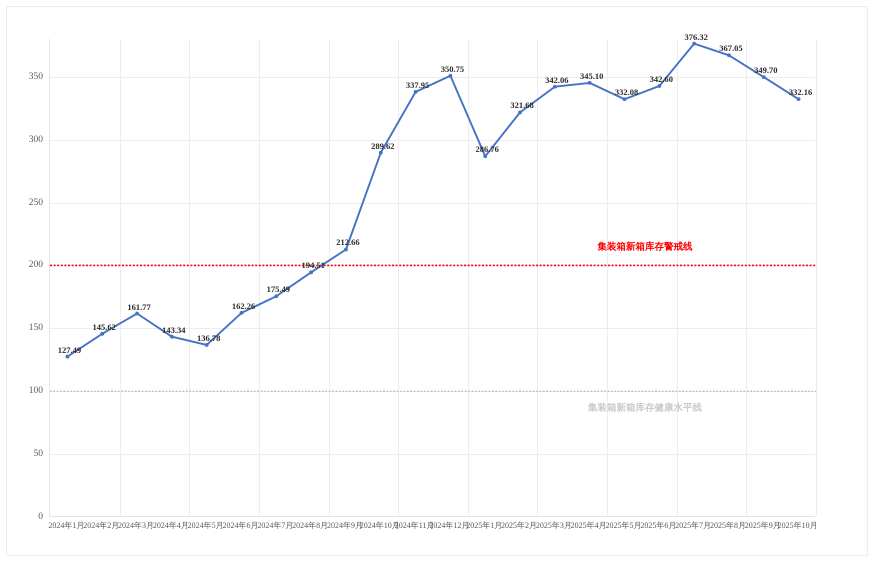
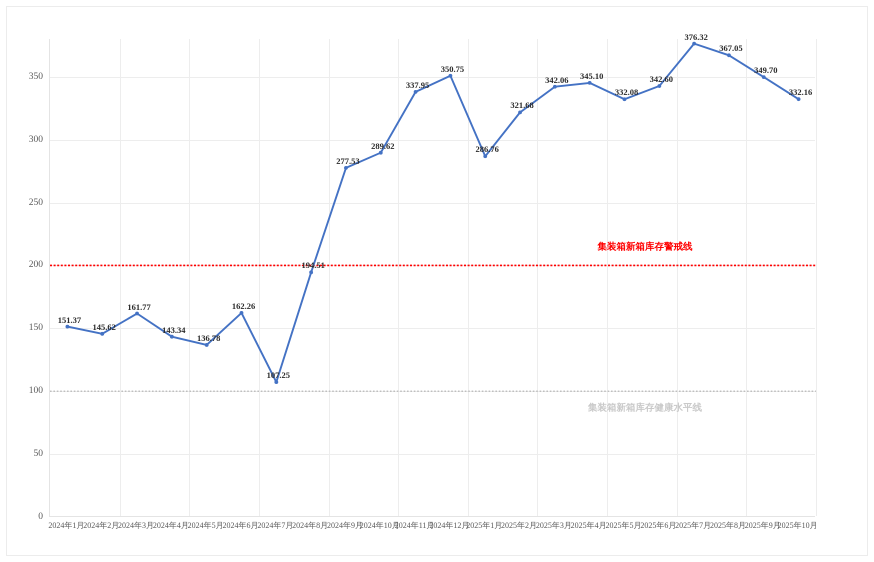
2024年1月: 127.49 -> 151.37
2024年7月: 175.49 -> 107.25
2024年9月: 212.66 -> 277.53
